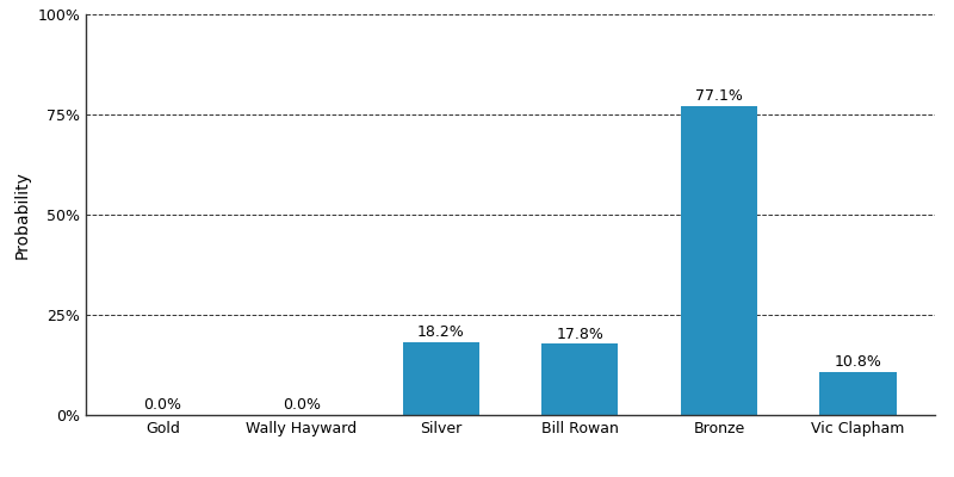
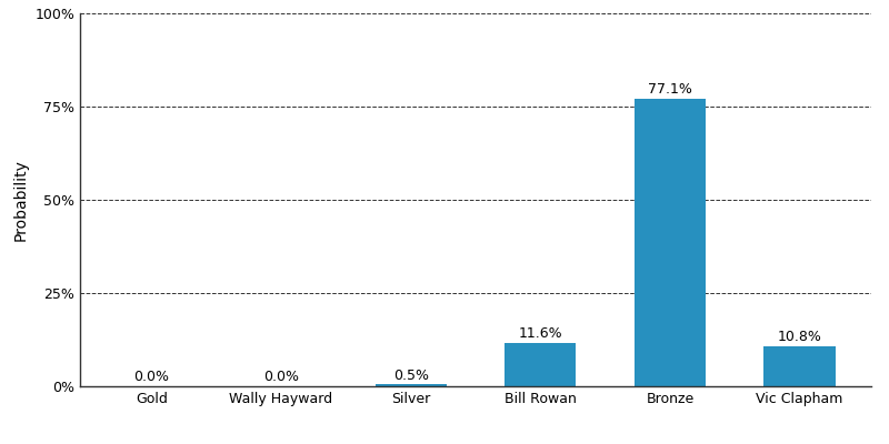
Silver: 18.2% -> 0.5%
Bill Rowan: 17.8% -> 11.6%
